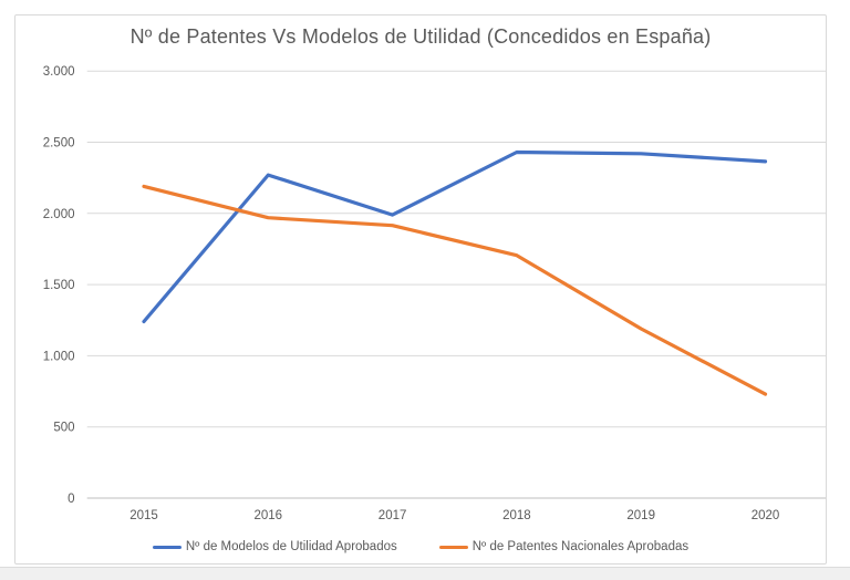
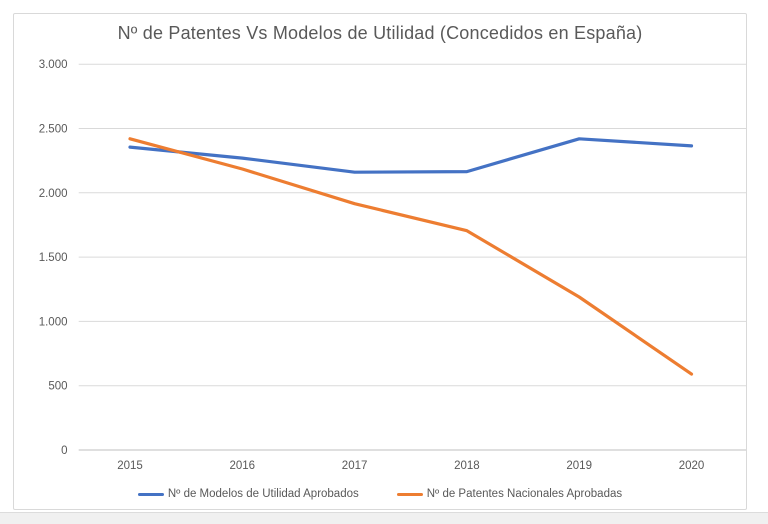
Nº de Modelos de Utilidad Aprobados/2015: 1240 -> 2360
Nº de Patentes Nacionales Aprobadas/2015: 2190 -> 2420
Nº de Patentes Nacionales Aprobadas/2016: 1970 -> 2180
Nº de Modelos de Utilidad Aprobados/2017: 1990 -> 2160
Nº de Modelos de Utilidad Aprobados/2018: 2430 -> 2160
Nº de Patentes Nacionales Aprobadas/2020: 730 -> 590
